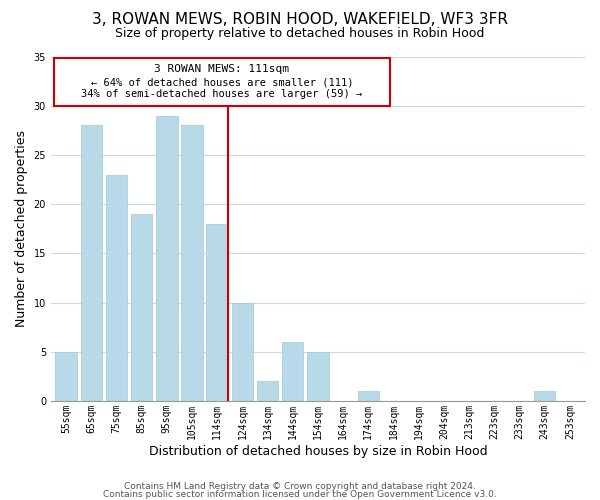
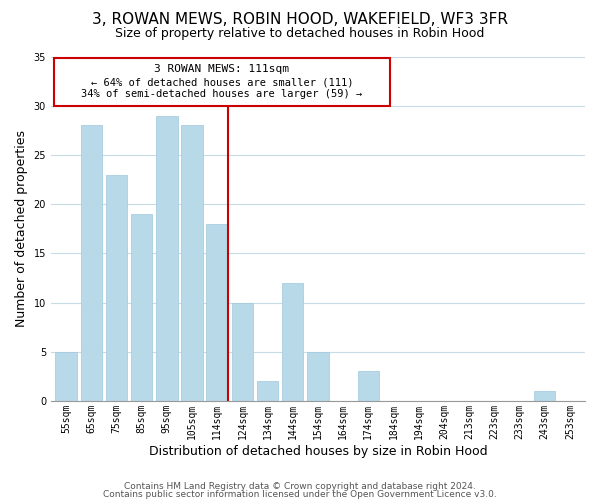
144sqm: 6 -> 12
174sqm: 1 -> 3
